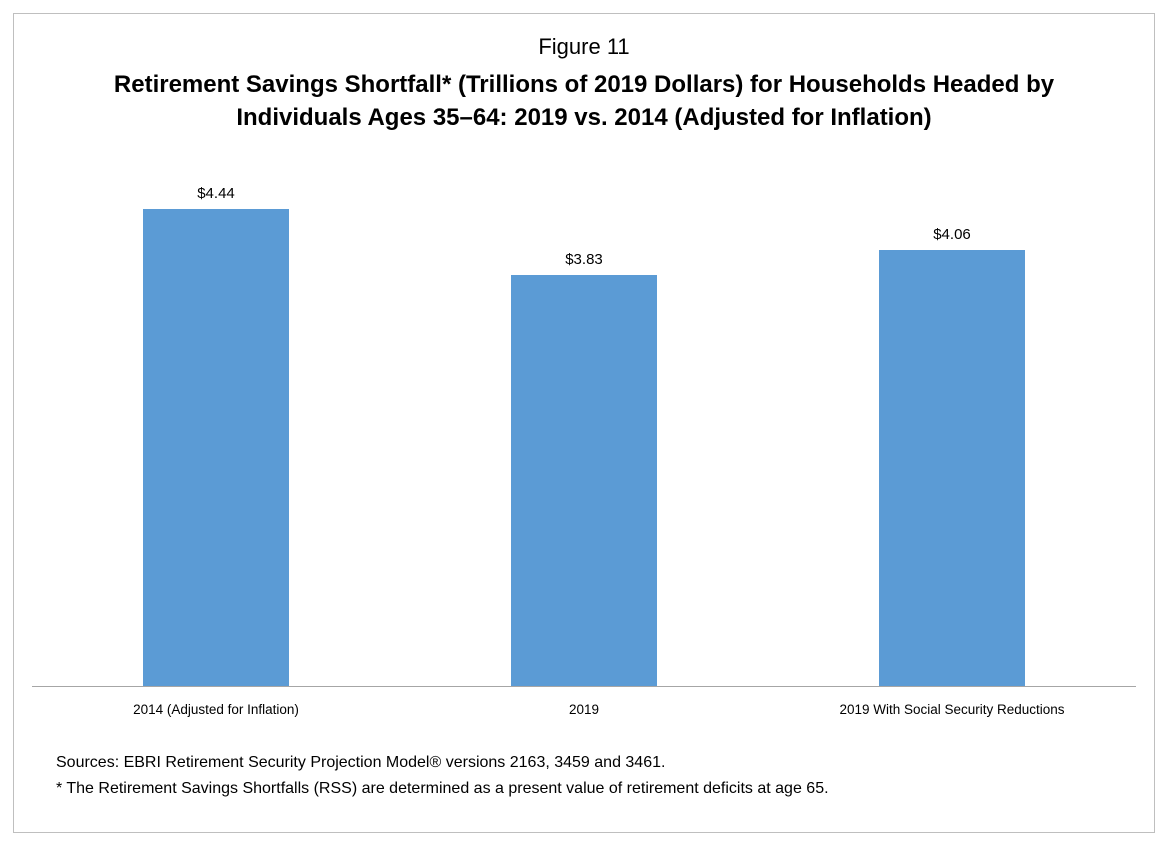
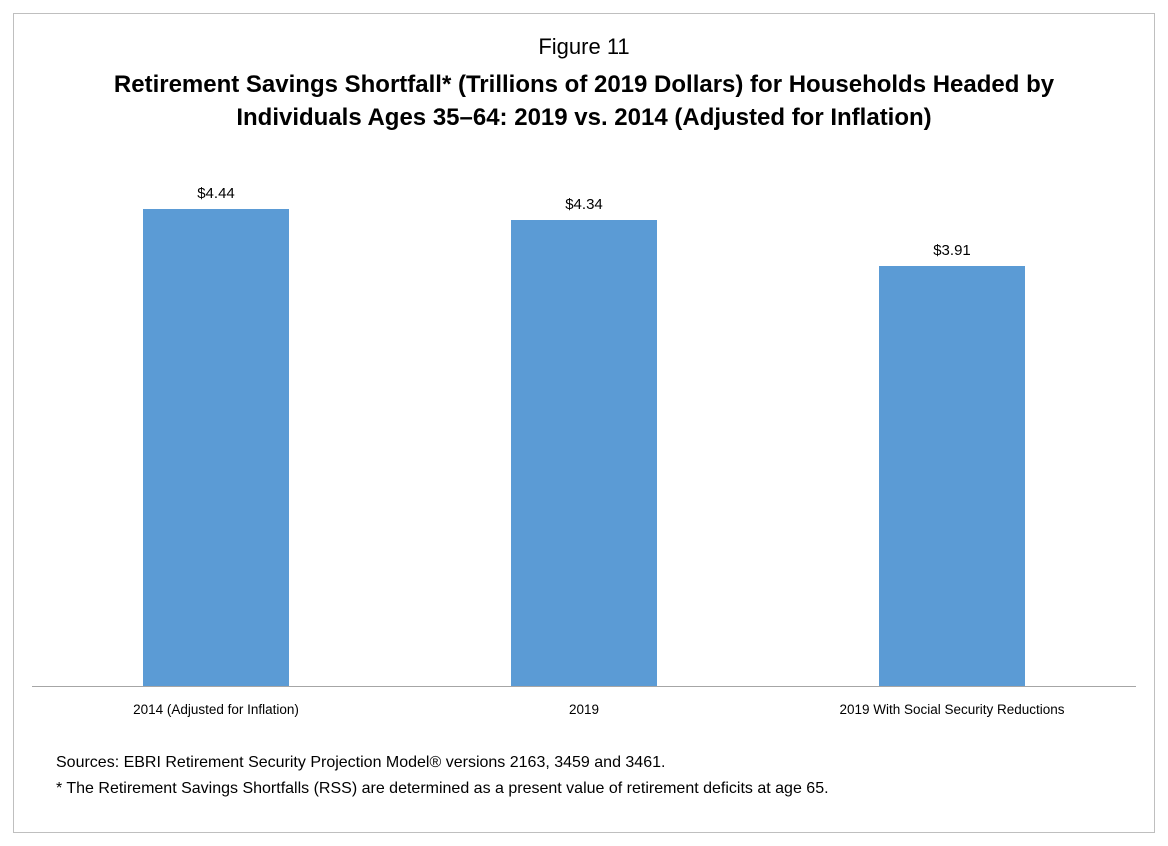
2019: $3.83 -> $4.34
2019 With Social Security Reductions: $4.06 -> $3.91
